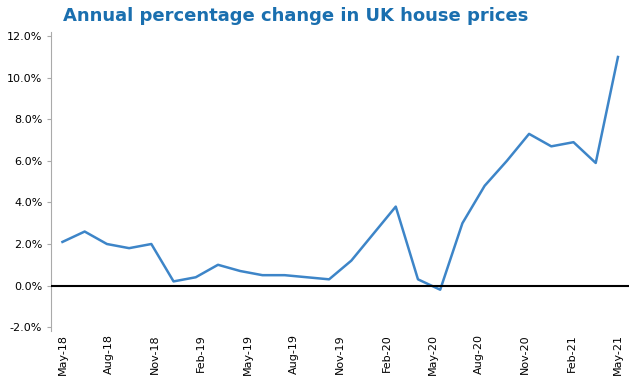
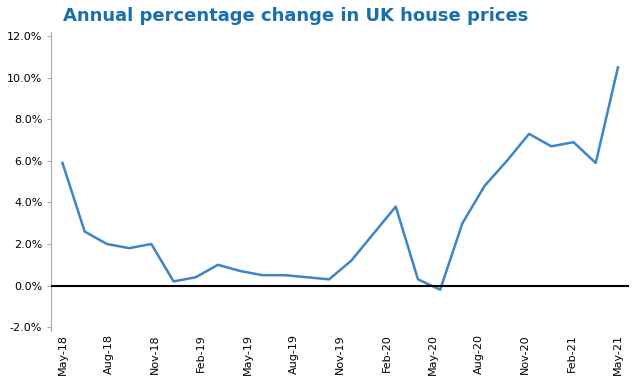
May-18: 2.1% -> 5.9%
May-21: 11.0% -> 10.5%
